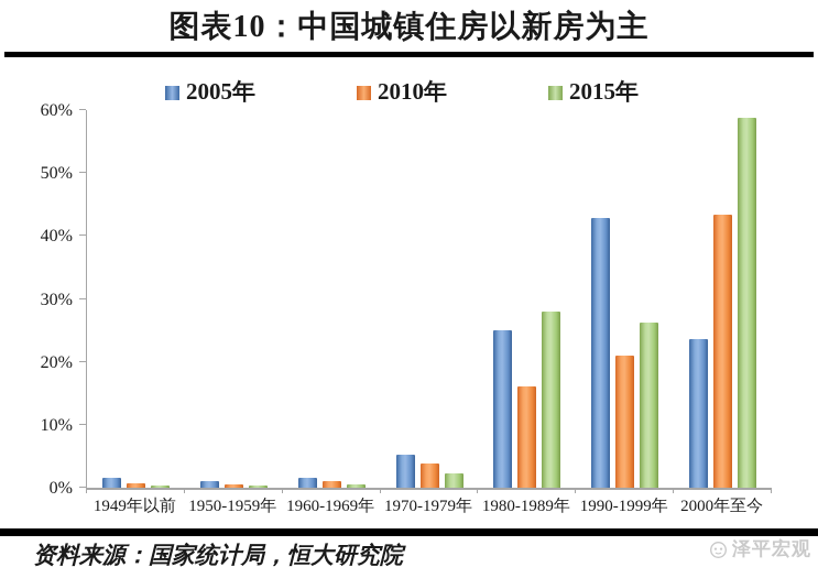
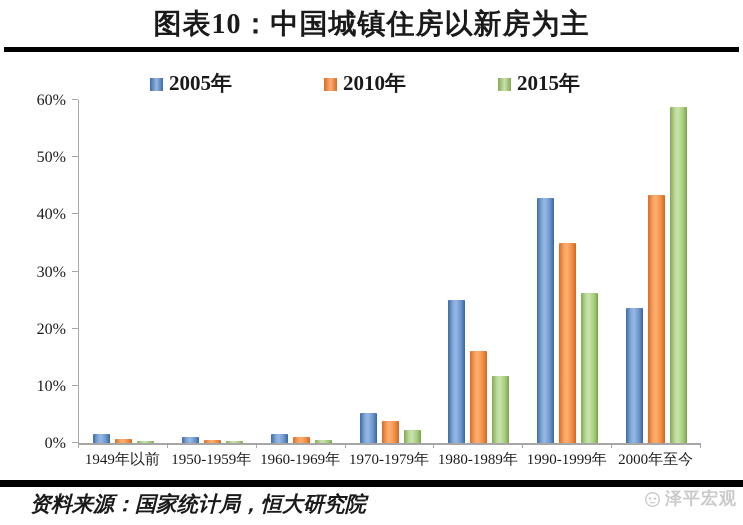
2015年/1980-1989年: 28% -> 12%
2010年/1990-1999年: 21% -> 35%
